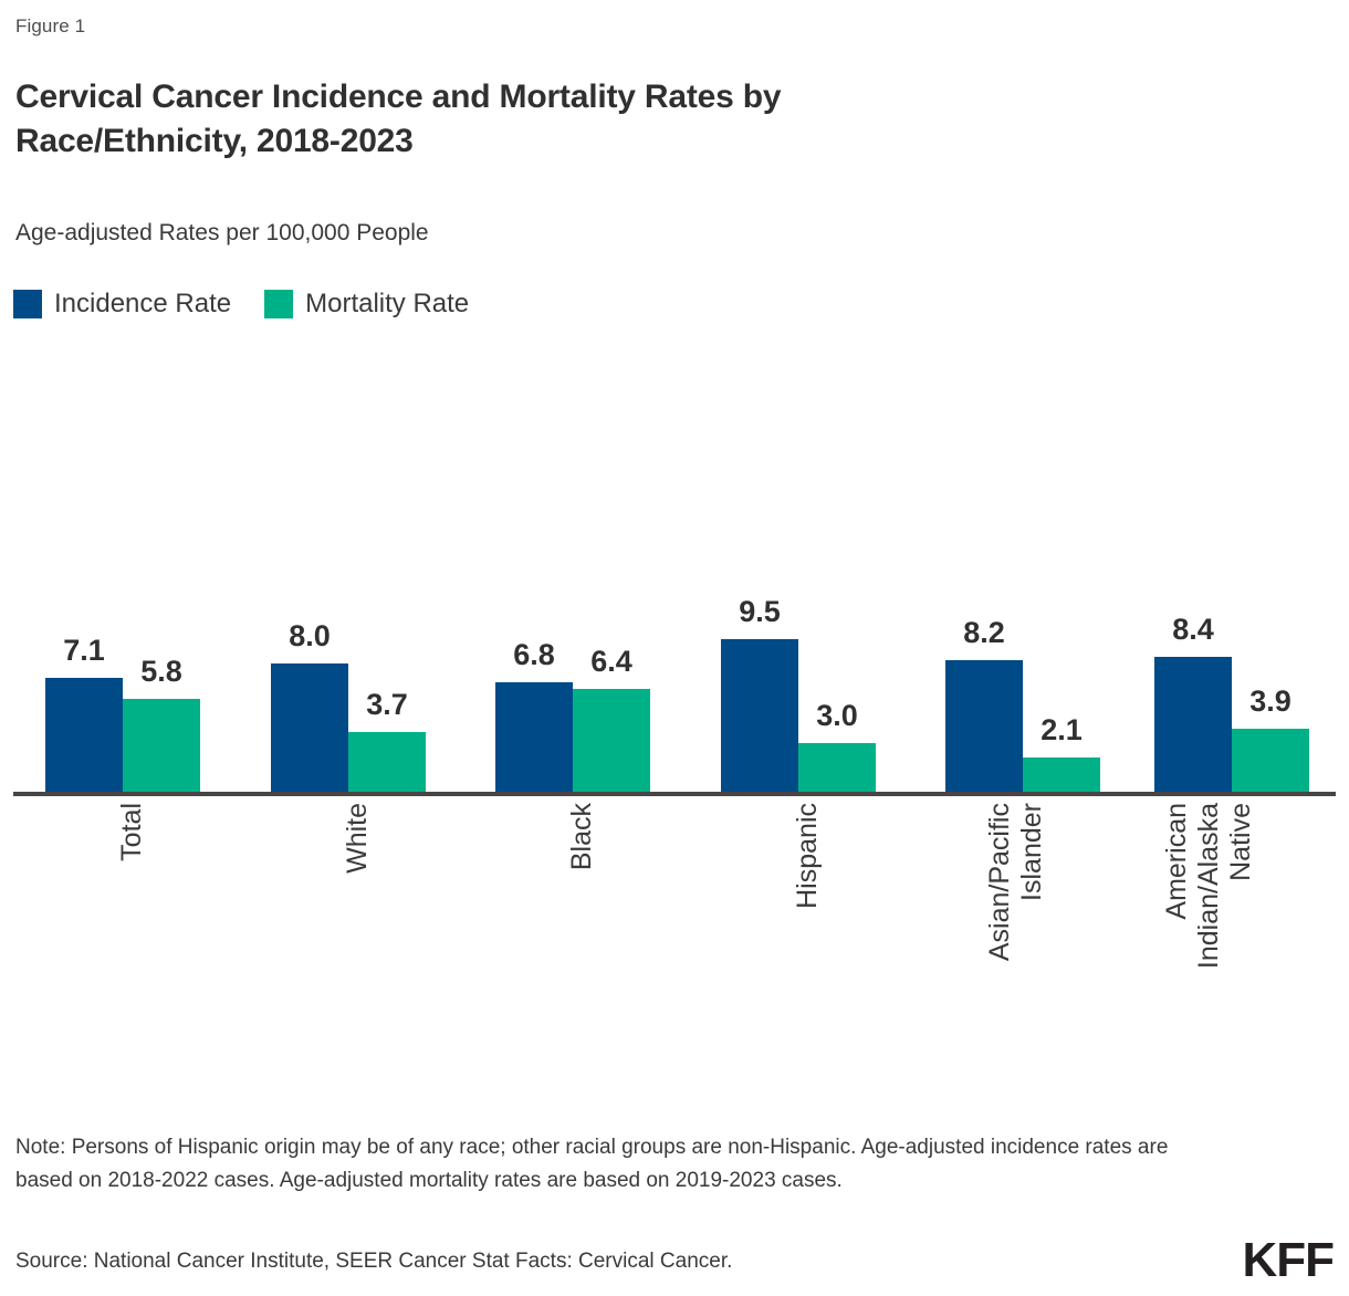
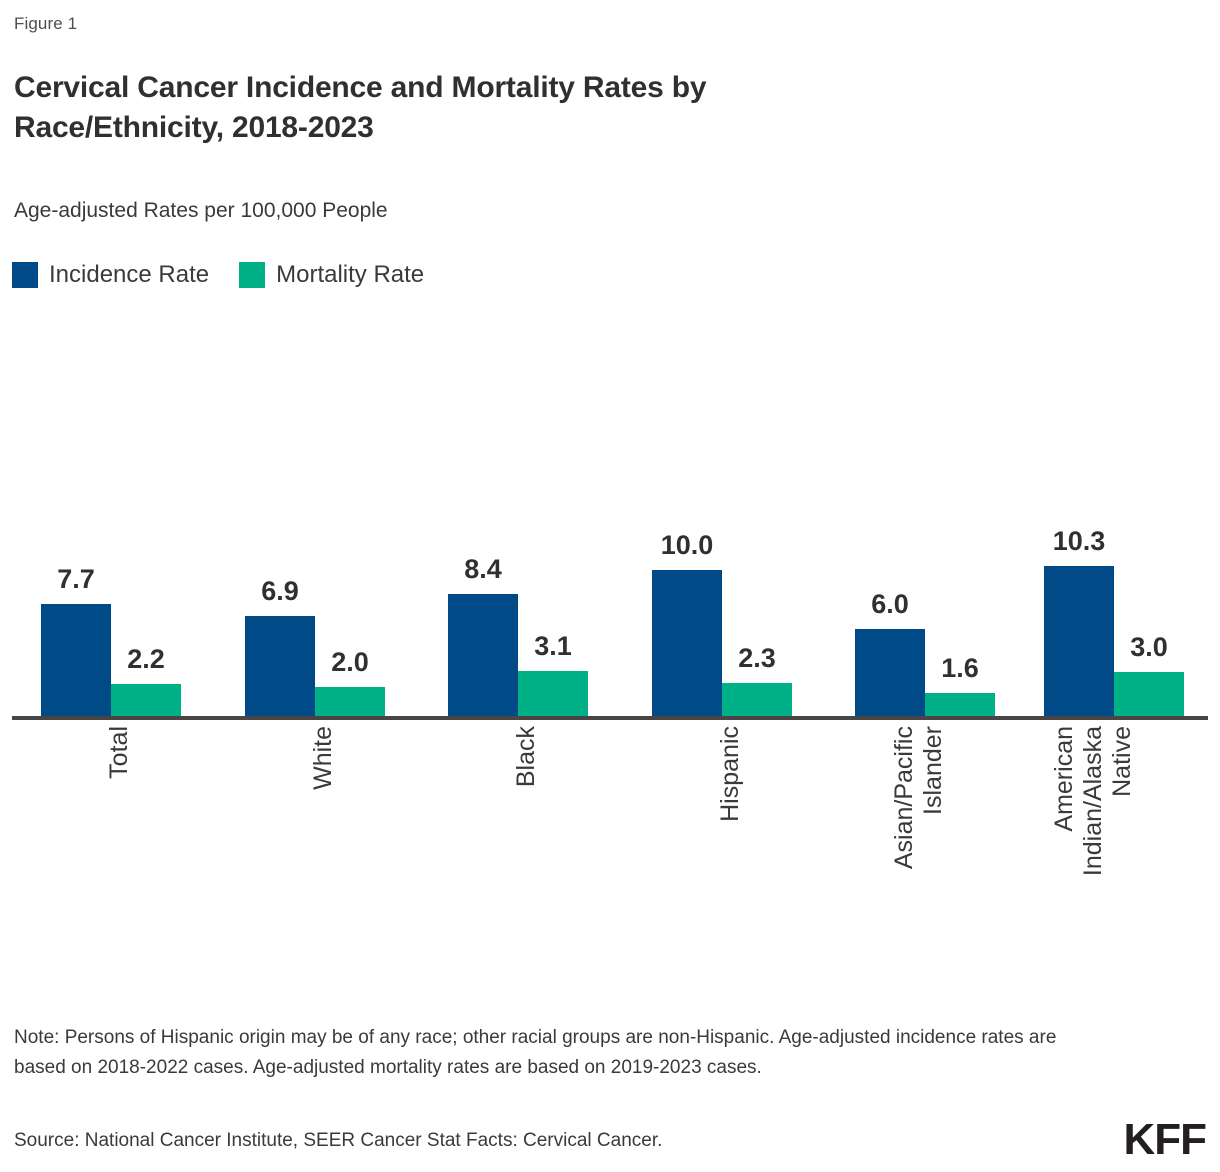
Incidence Rate/Total: 7.1 -> 7.7
Mortality Rate/Total: 5.8 -> 2.2
Incidence Rate/White: 8.0 -> 6.9
Mortality Rate/White: 3.7 -> 2.0
Incidence Rate/Black: 6.8 -> 8.4
Mortality Rate/Black: 6.4 -> 3.1
Incidence Rate/Hispanic: 9.5 -> 10.0
Mortality Rate/Hispanic: 3.0 -> 2.3
Incidence Rate/Asian/Pacific Islander: 8.2 -> 6.0
Mortality Rate/Asian/Pacific Islander: 2.1 -> 1.6
Incidence Rate/American Indian/Alaska Native: 8.4 -> 10.3
Mortality Rate/American Indian/Alaska Native: 3.9 -> 3.0
